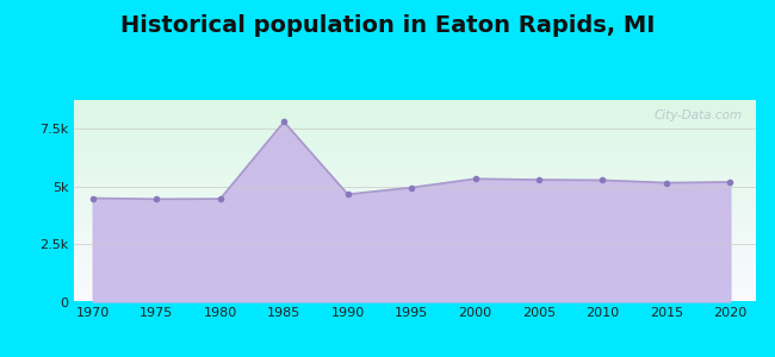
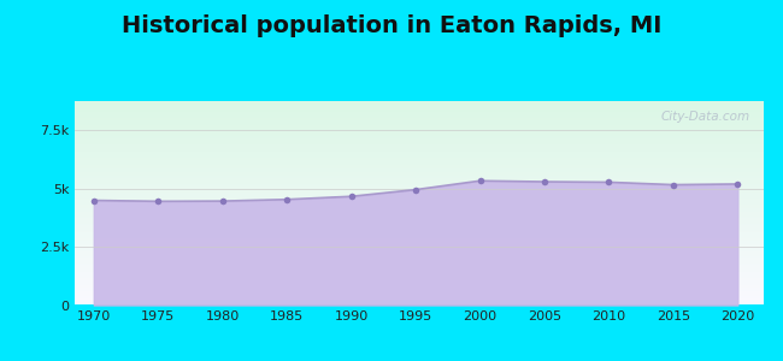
1985: 7.8k -> 4.5k
